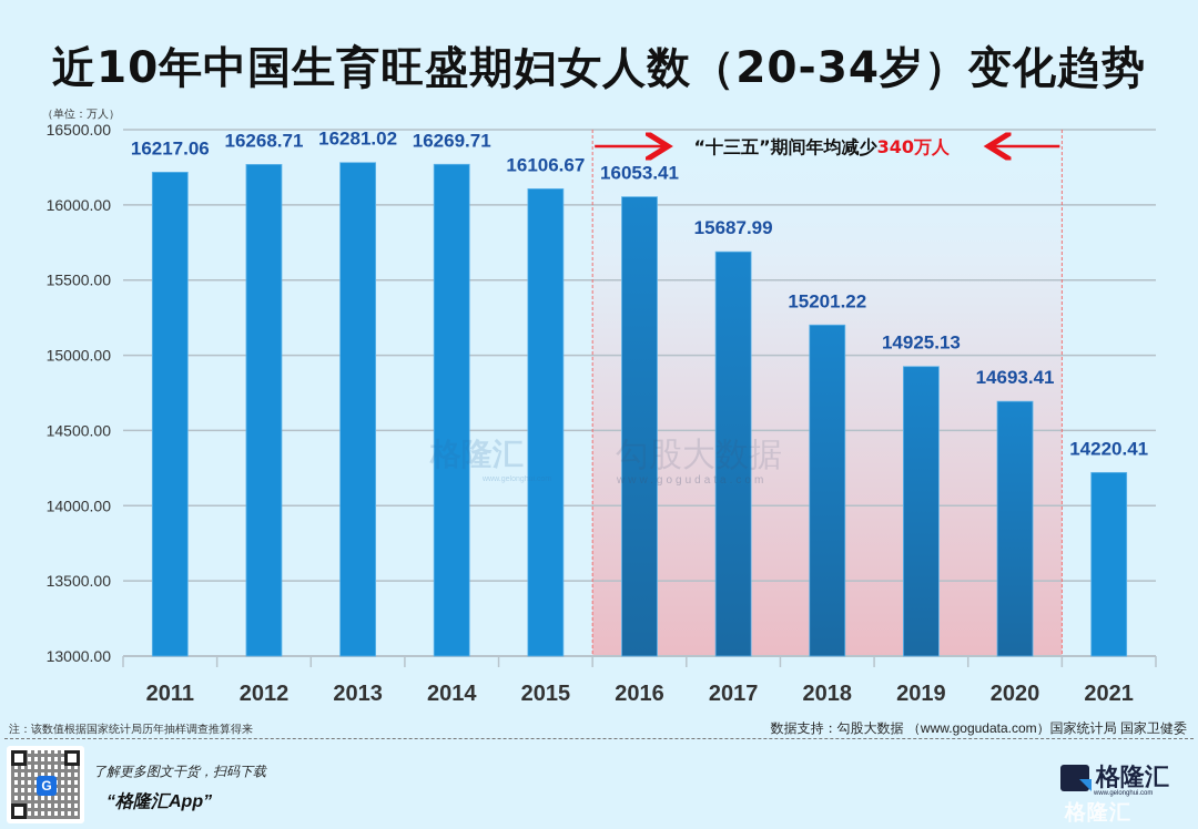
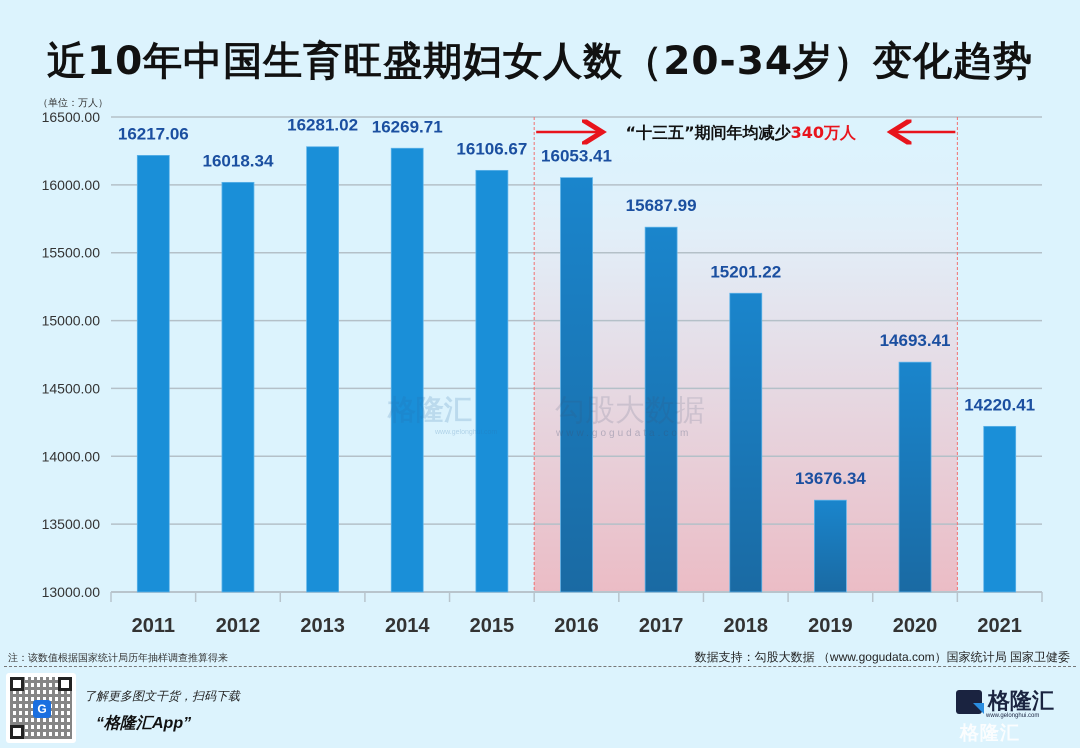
2012: 16268.71 -> 16018.34
2019: 14925.13 -> 13676.34
